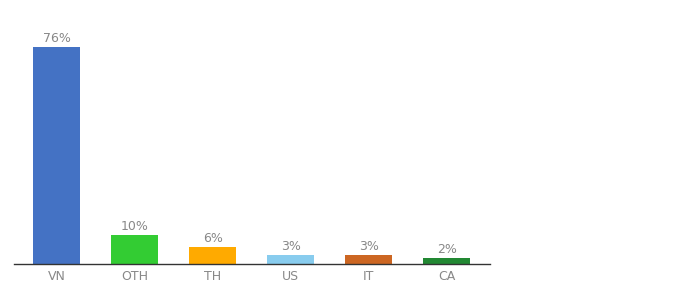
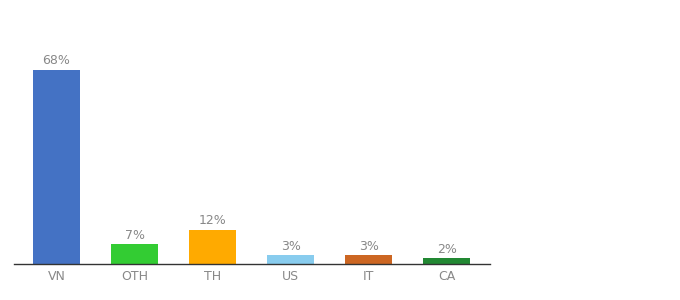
VN: 76% -> 68%
OTH: 10% -> 7%
TH: 6% -> 12%
